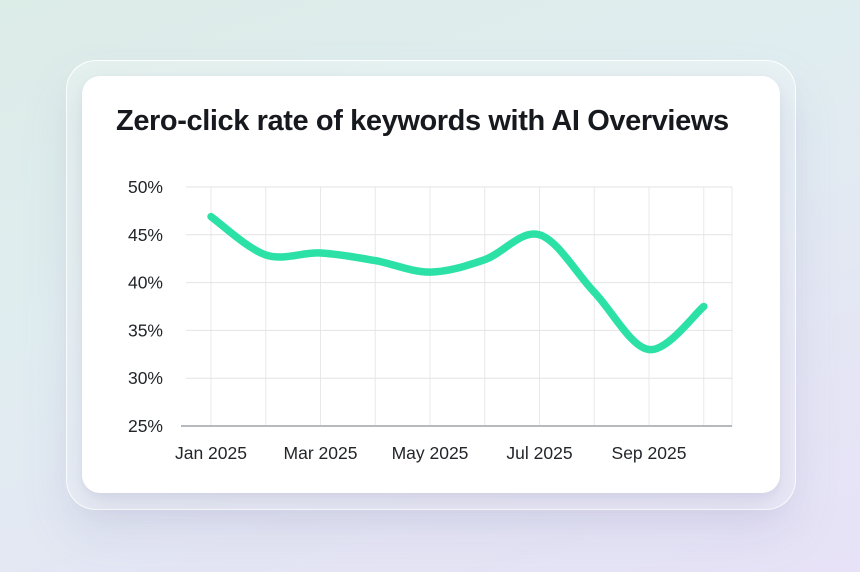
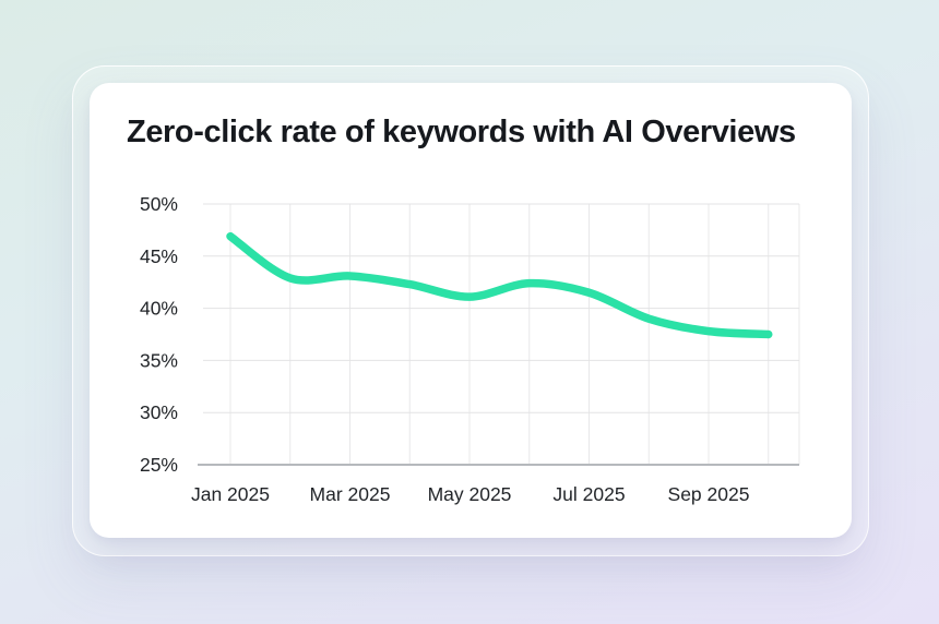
Jul 2025: 45% -> 42%
Sep 2025: 33% -> 38%
